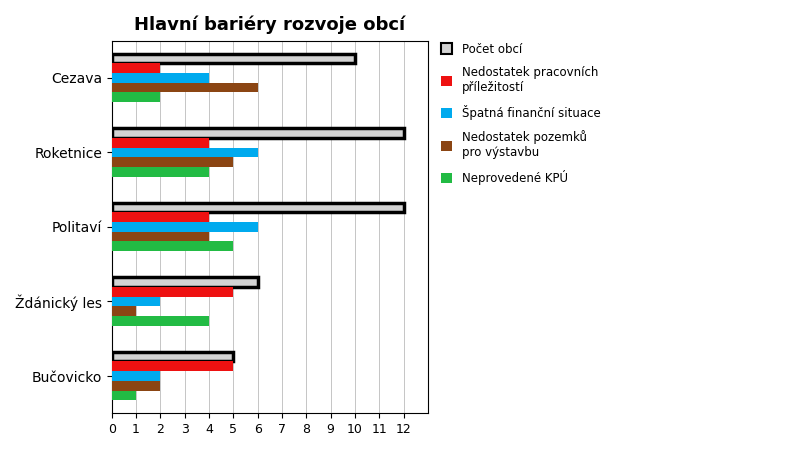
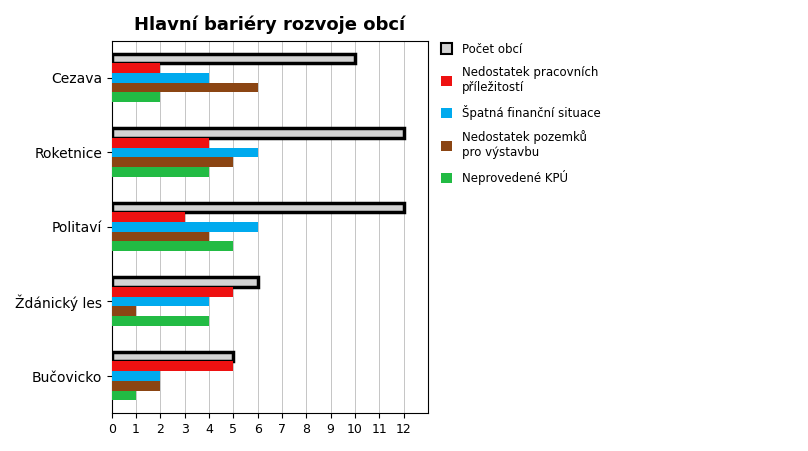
Nedostatek pracovních příležitostí/Politaví: 4 -> 3
Špatná finanční situace/Ždánický les: 2 -> 4
